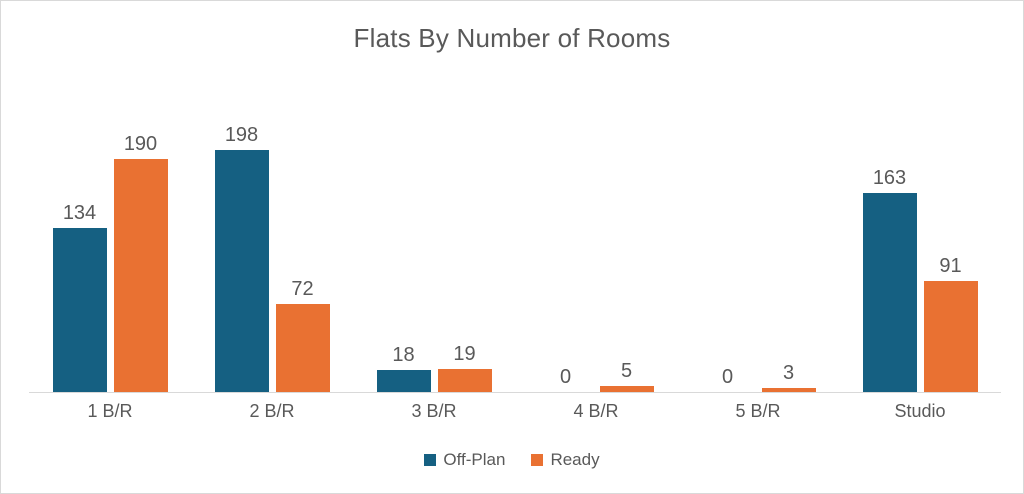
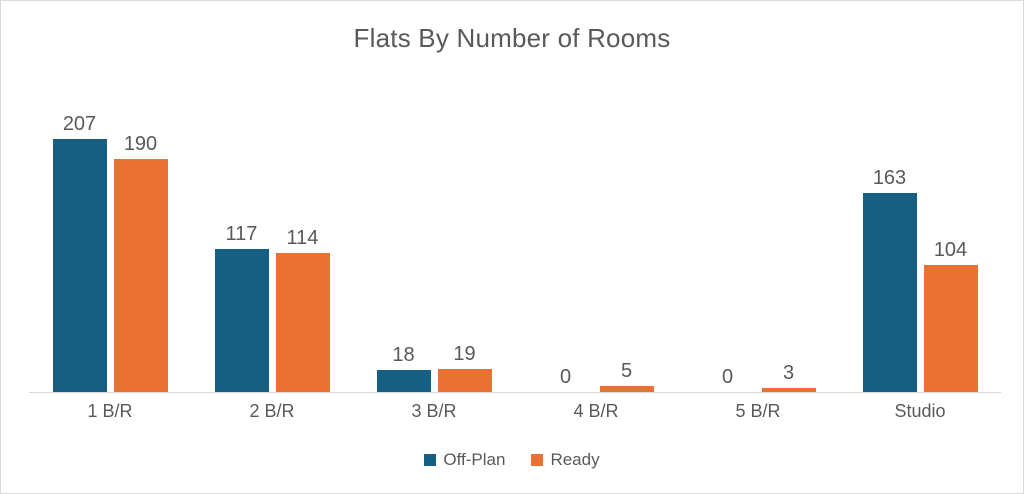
Off-Plan/1 B/R: 134 -> 207
Off-Plan/2 B/R: 198 -> 117
Ready/2 B/R: 72 -> 114
Ready/Studio: 91 -> 104
